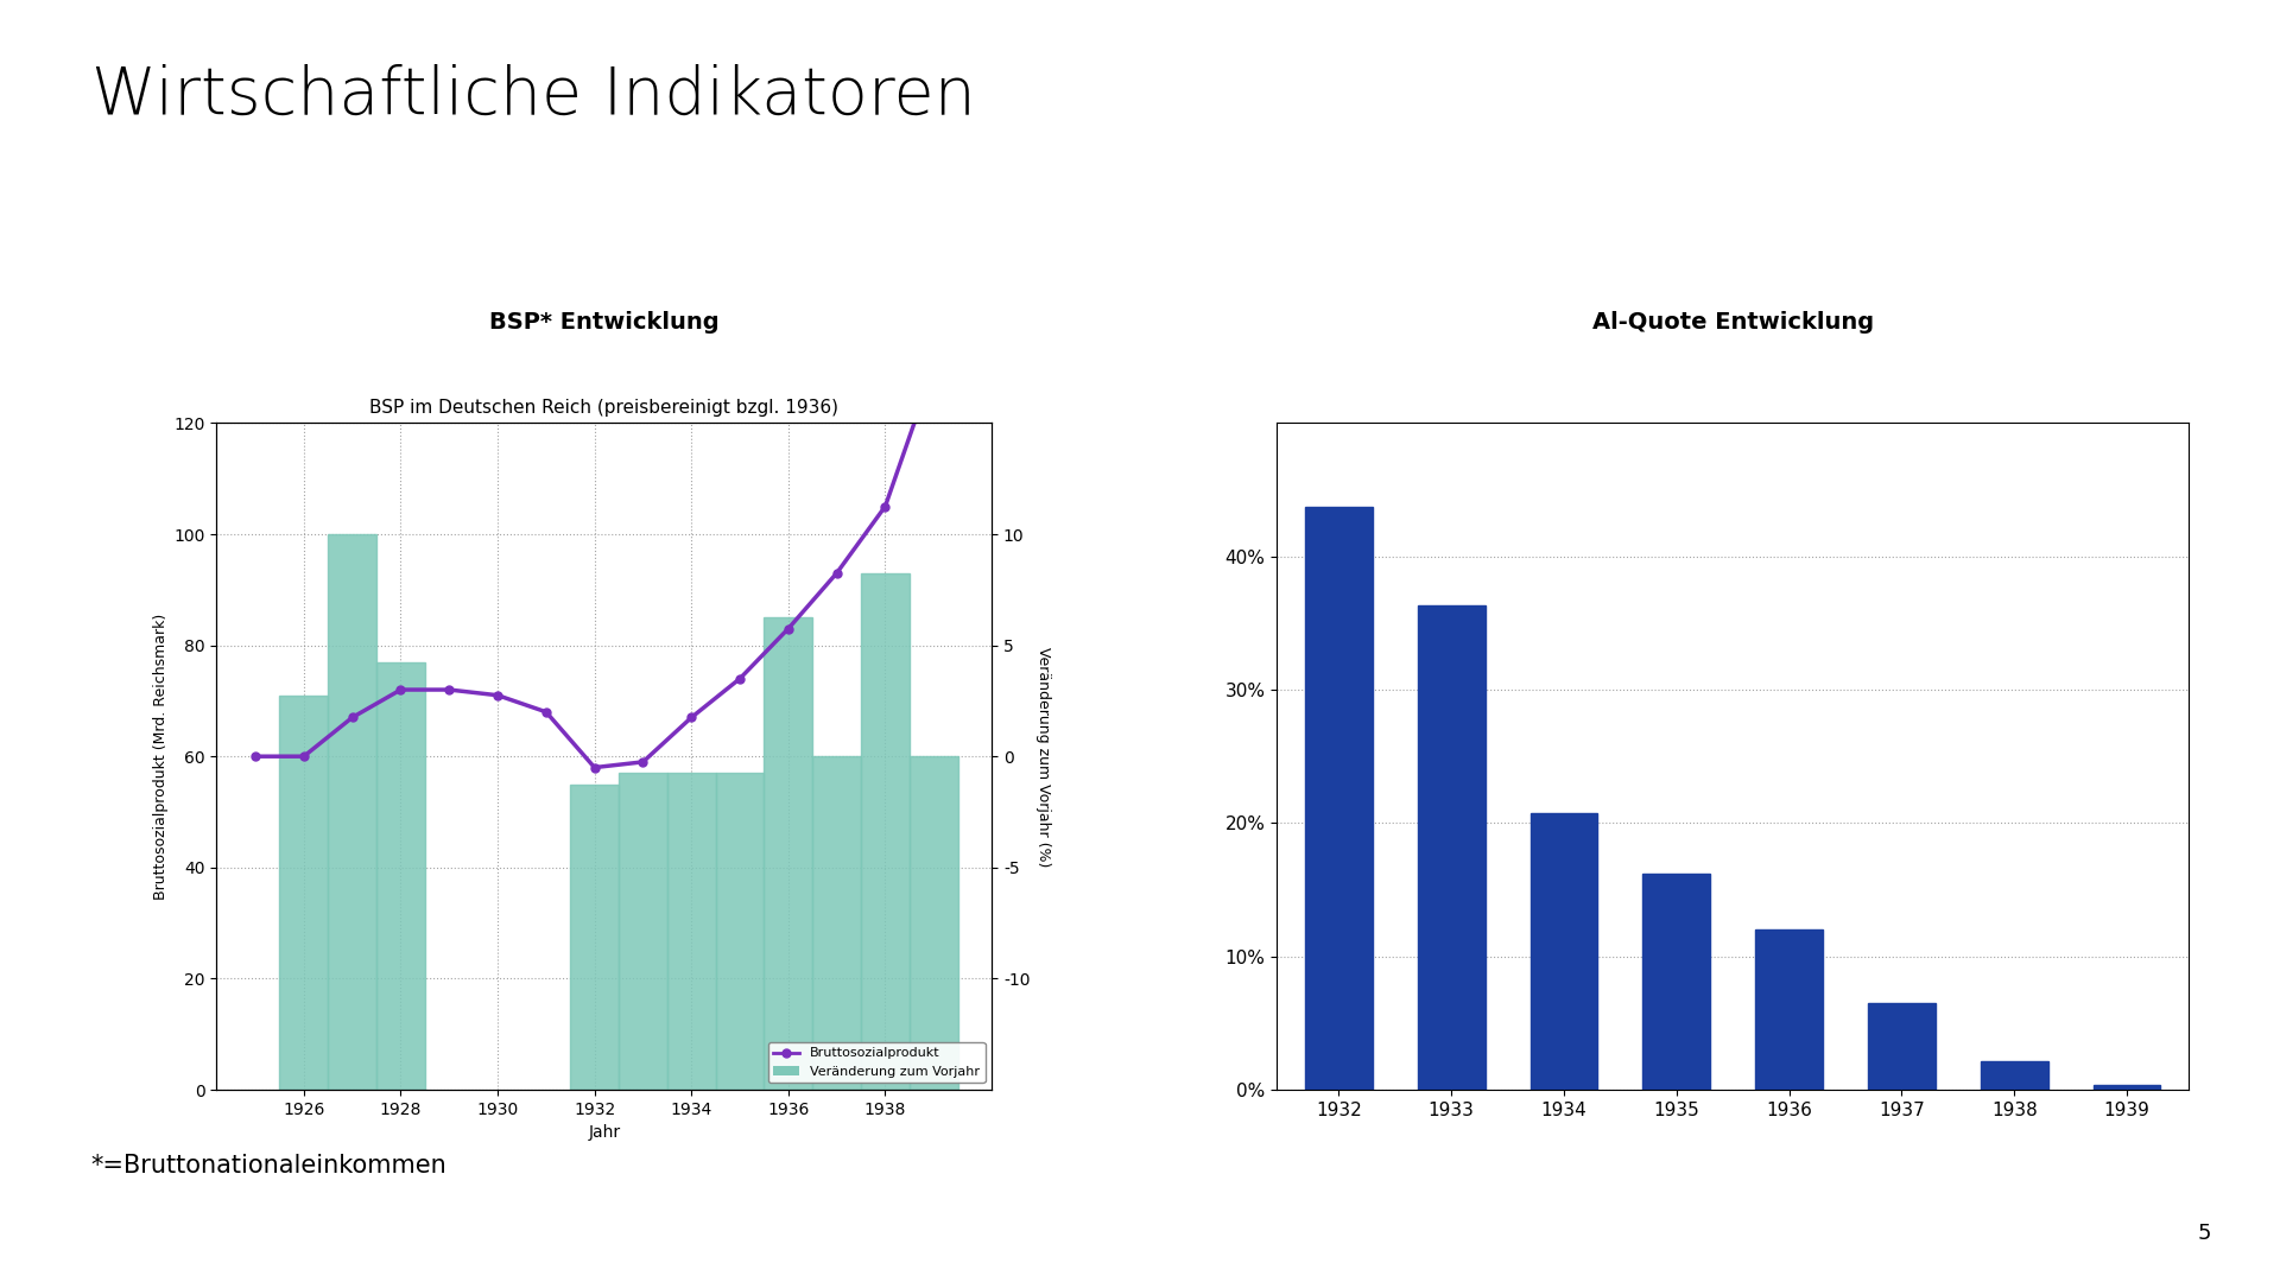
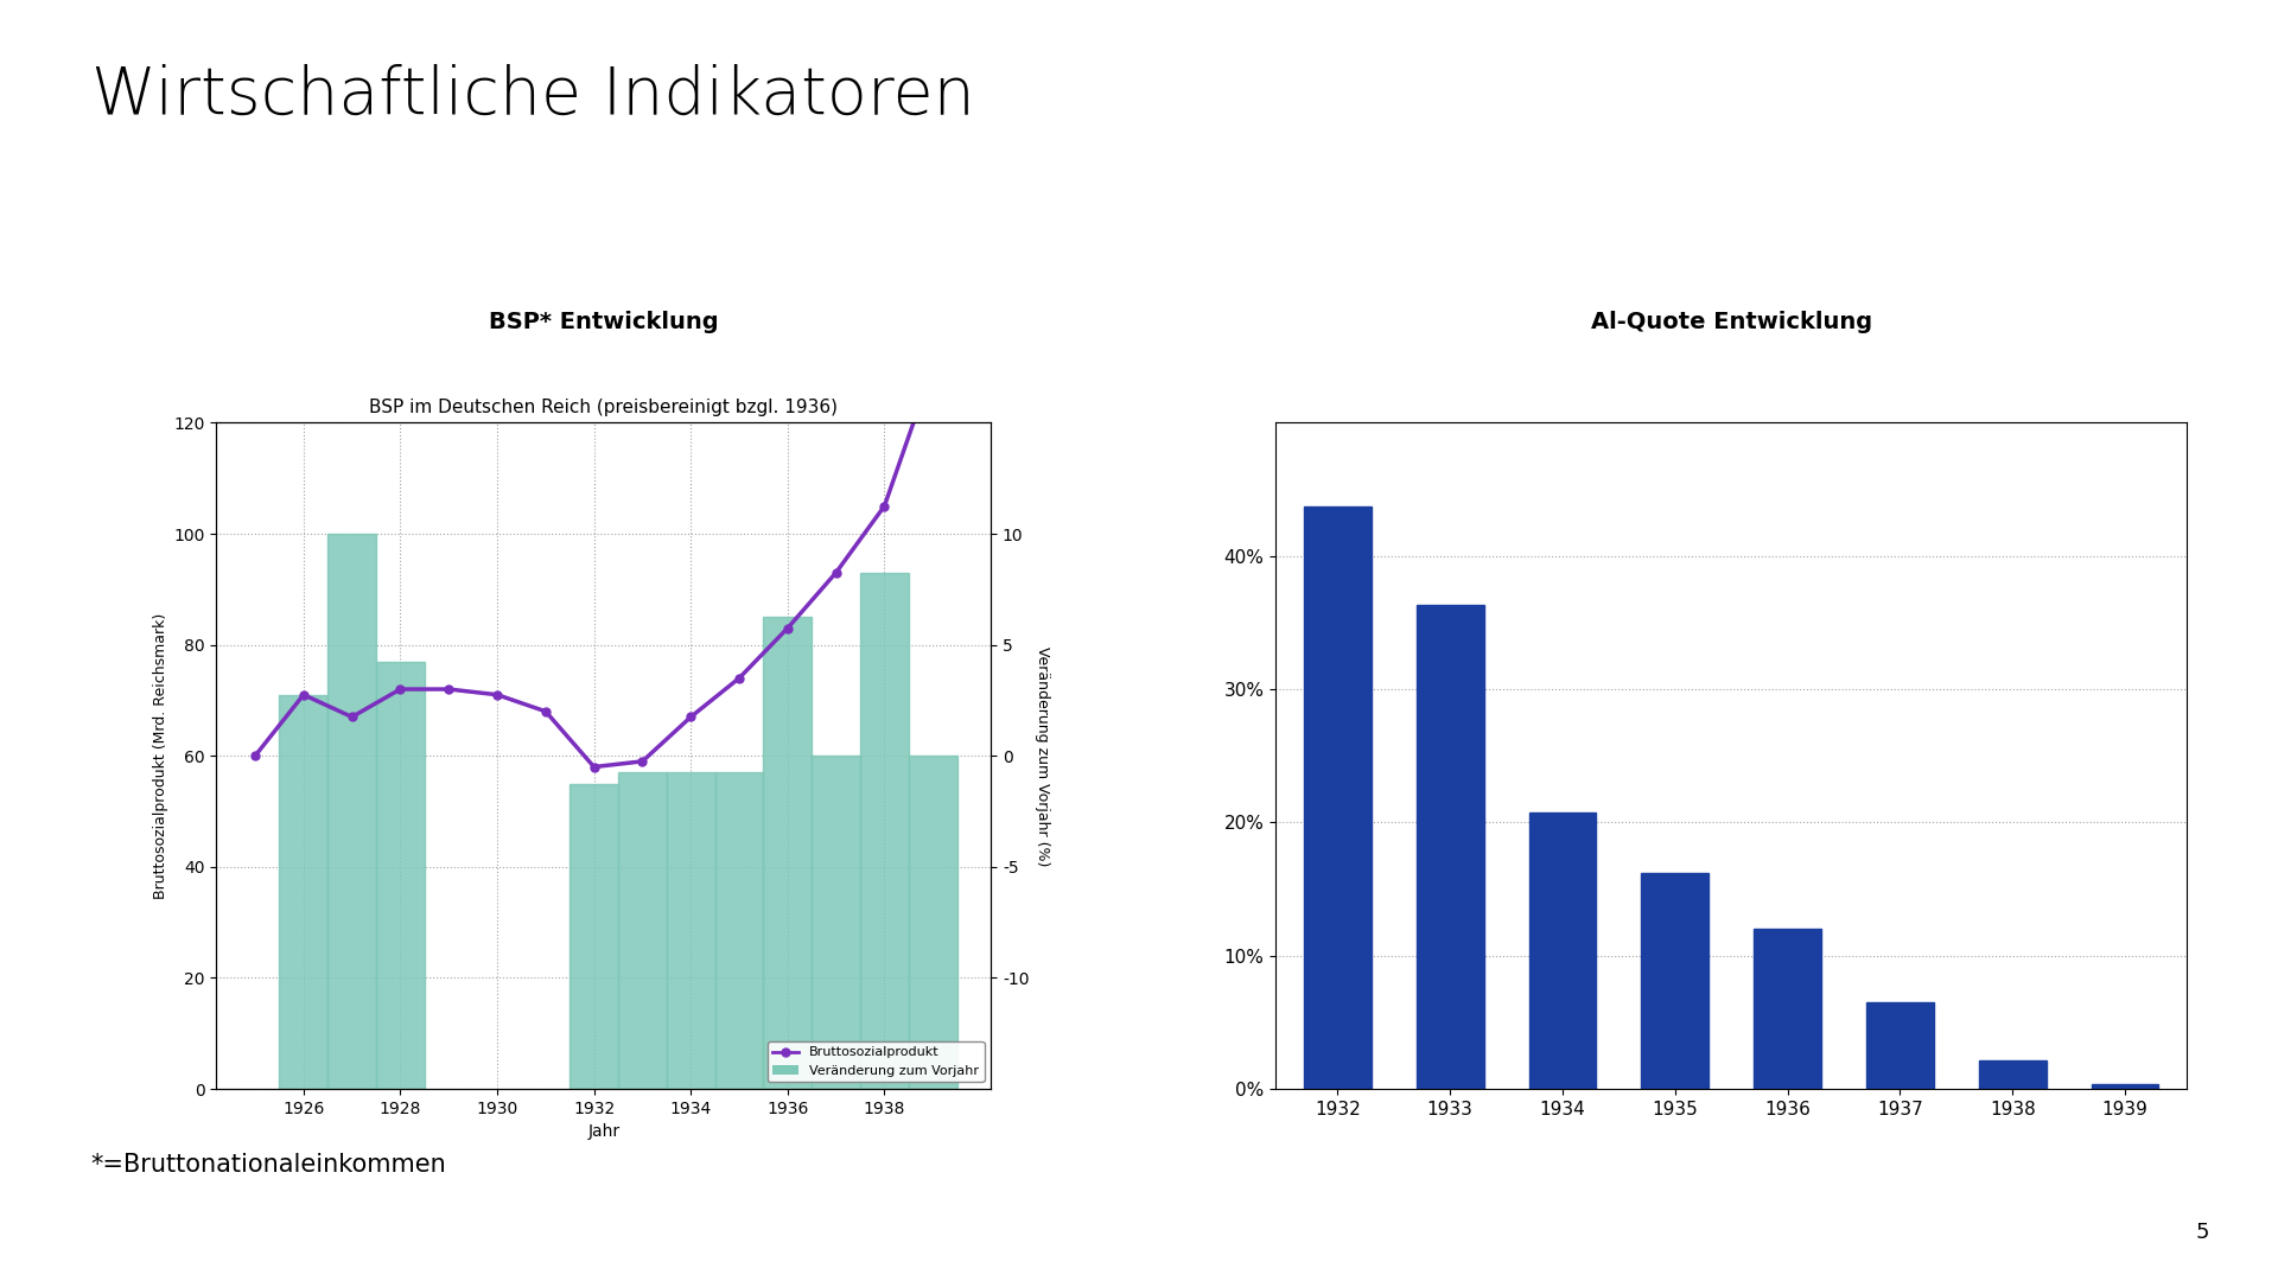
BSP im Deutschen Reich (preisbereinigt bzgl. 1936)/Bruttosozialprodukt/1926: 60 -> 71
